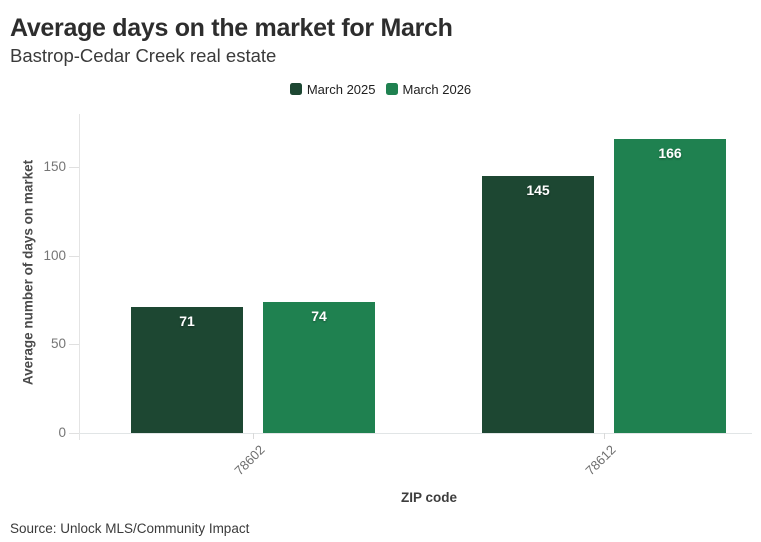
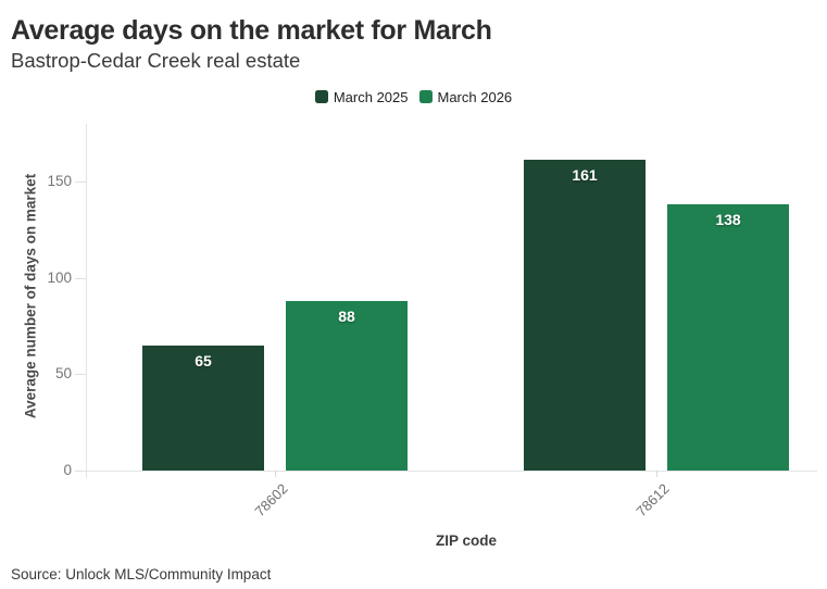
March 2025/78602: 71 -> 65
March 2026/78602: 74 -> 88
March 2025/78612: 145 -> 161
March 2026/78612: 166 -> 138
